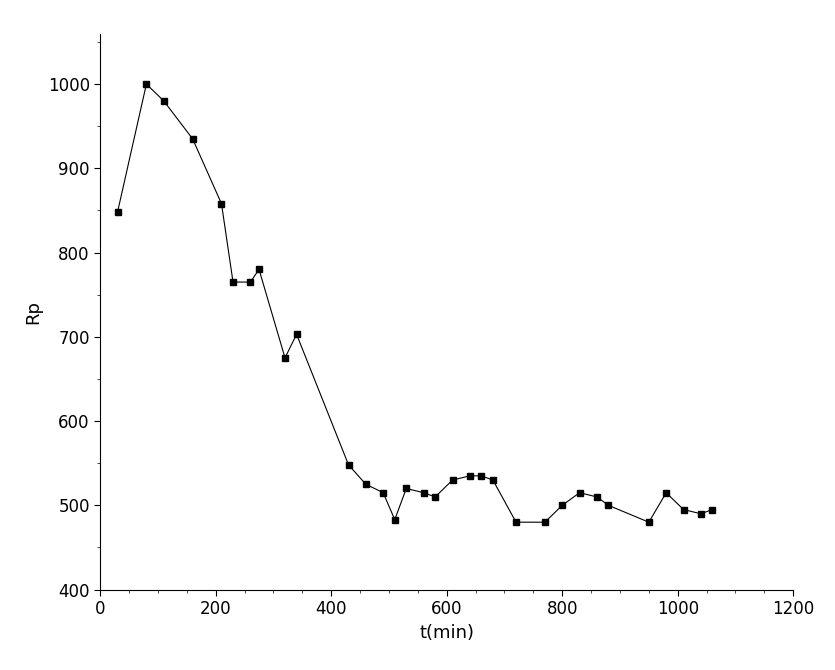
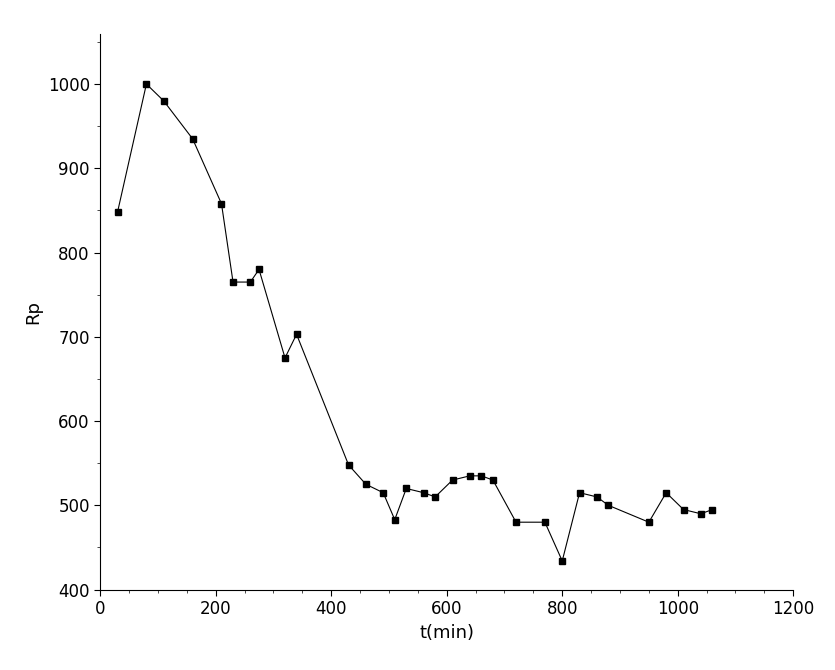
800: 500 -> 434
